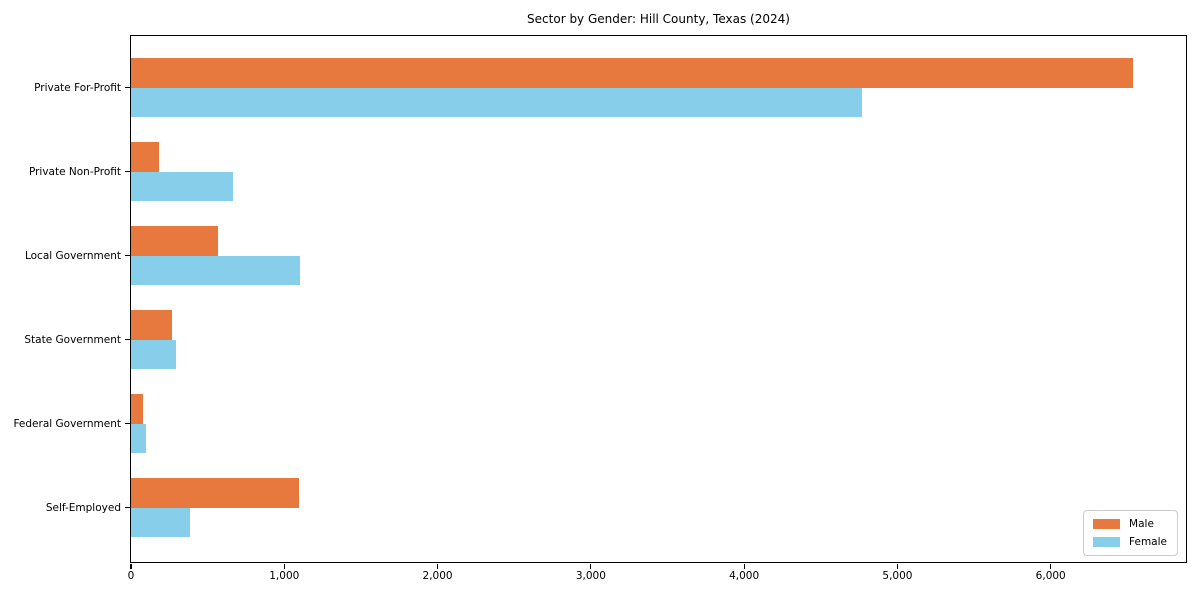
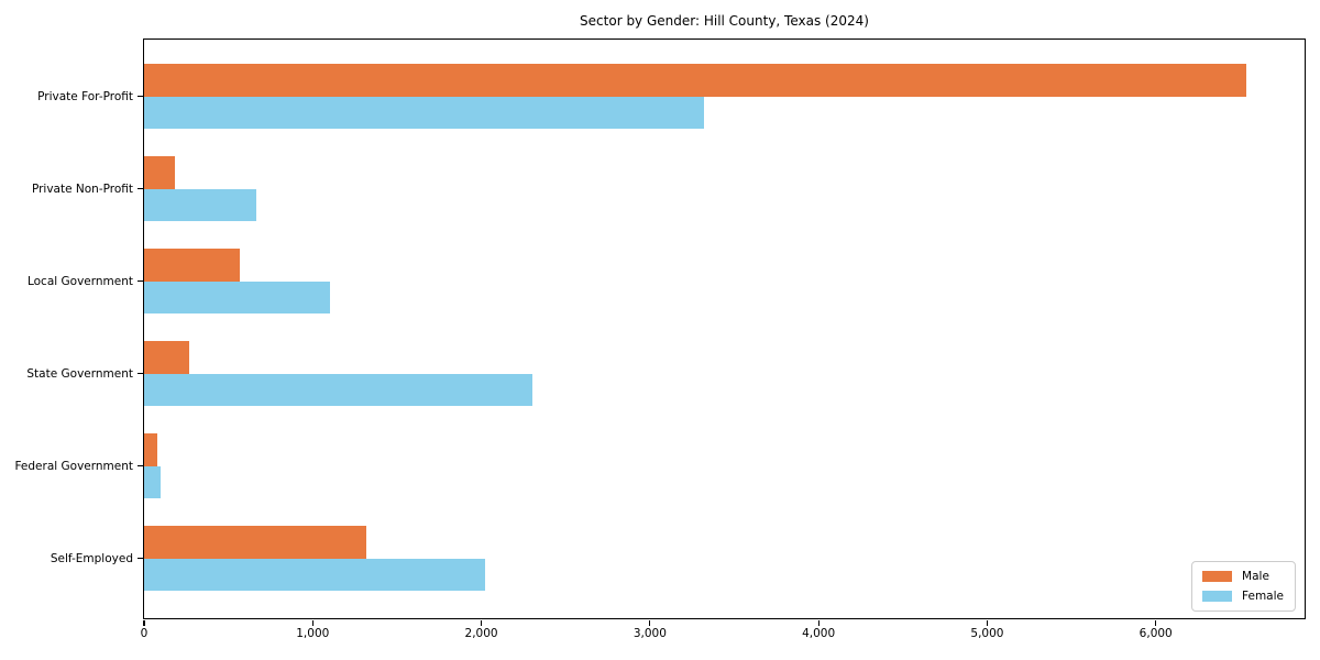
Female/Private For-Profit: 4770 -> 3320
Female/State Government: 290 -> 2300
Male/Self-Employed: 1100 -> 1320
Female/Self-Employed: 380 -> 2020
